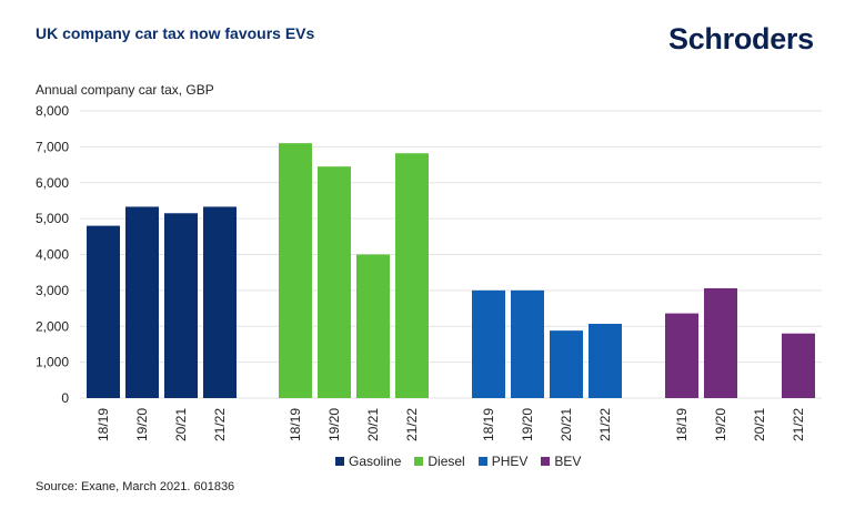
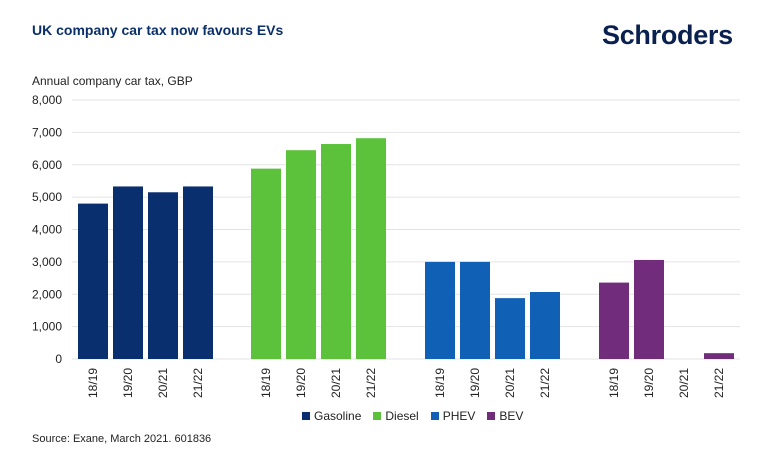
Diesel/18/19: 7100 -> 5900
Diesel/20/21: 4000 -> 6600
BEV/21/22: 1800 -> 200
